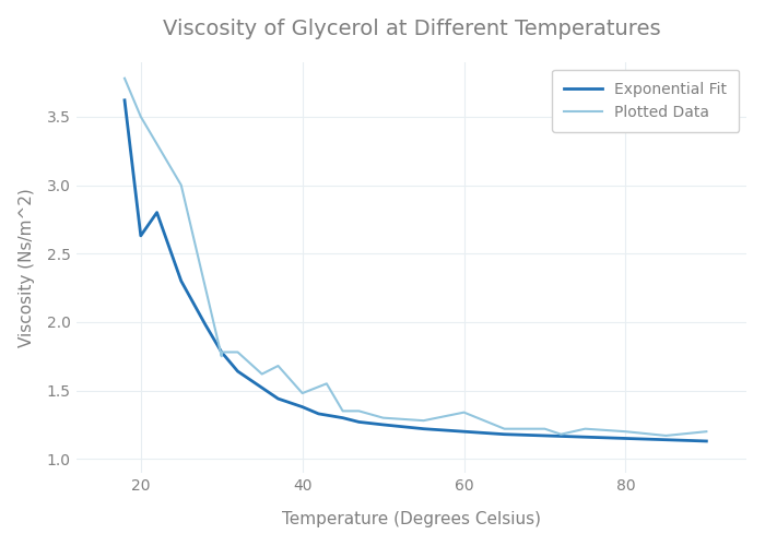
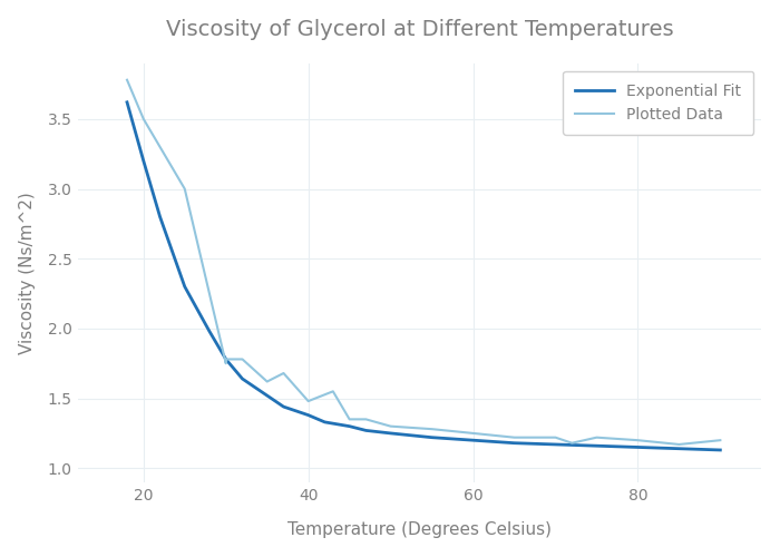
Exponential Fit/20: 2.63 -> 3.20
Plotted Data/60: 1.34 -> 1.25
